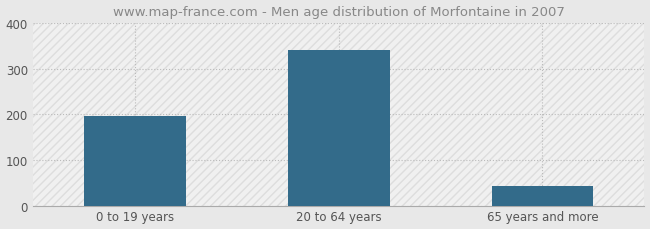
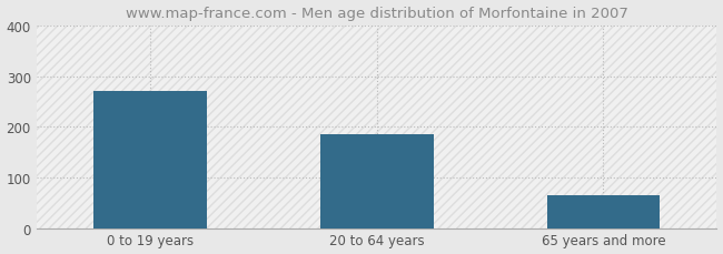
0 to 19 years: 196 -> 270
20 to 64 years: 340 -> 185
65 years and more: 42 -> 65
